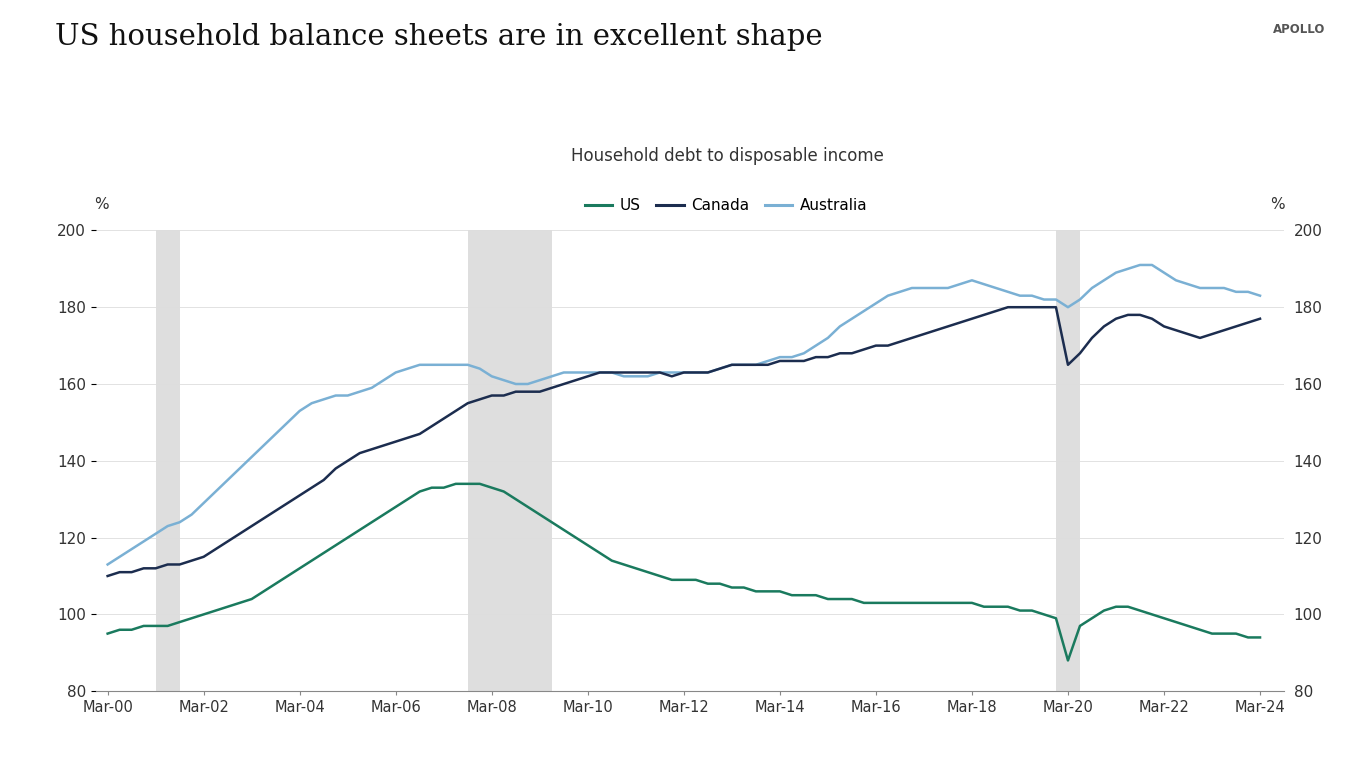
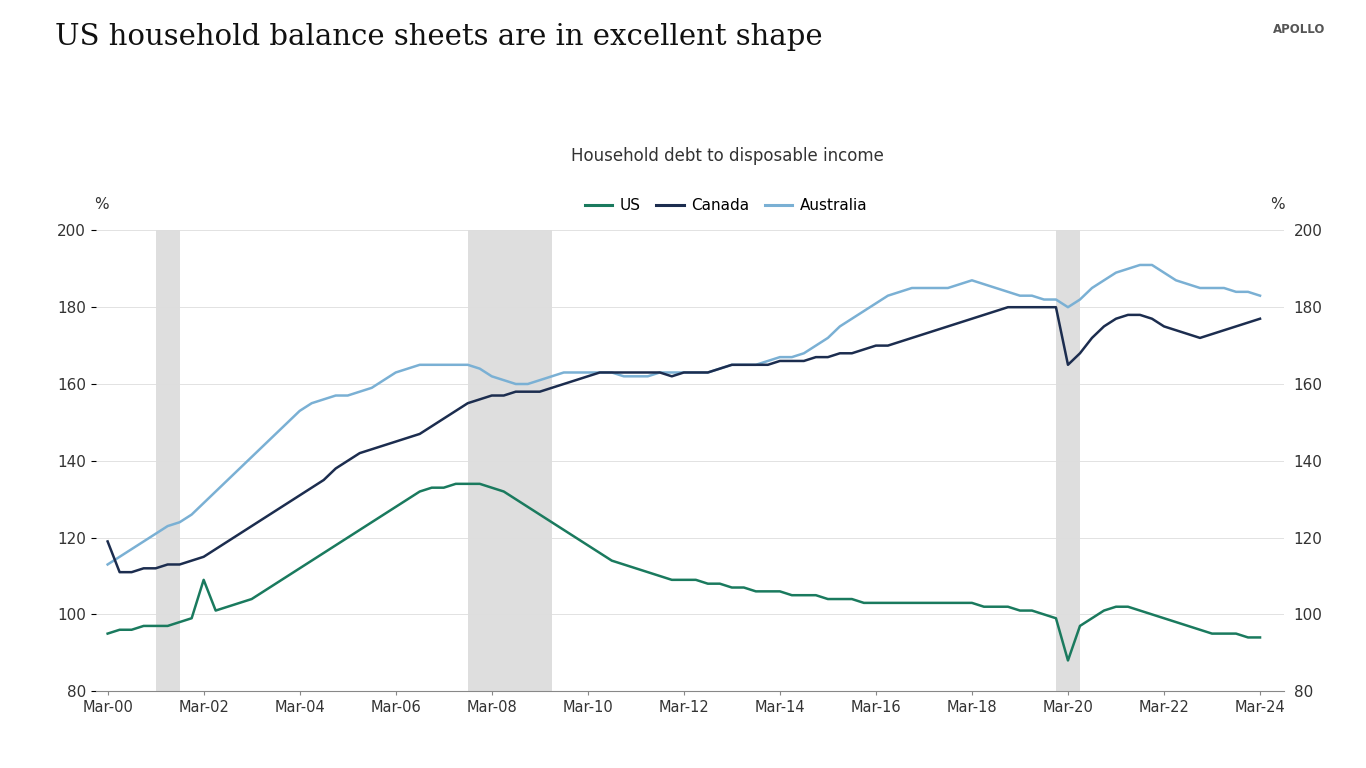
Canada/Mar-00: 110 -> 119
US/Mar-02: 100 -> 109
